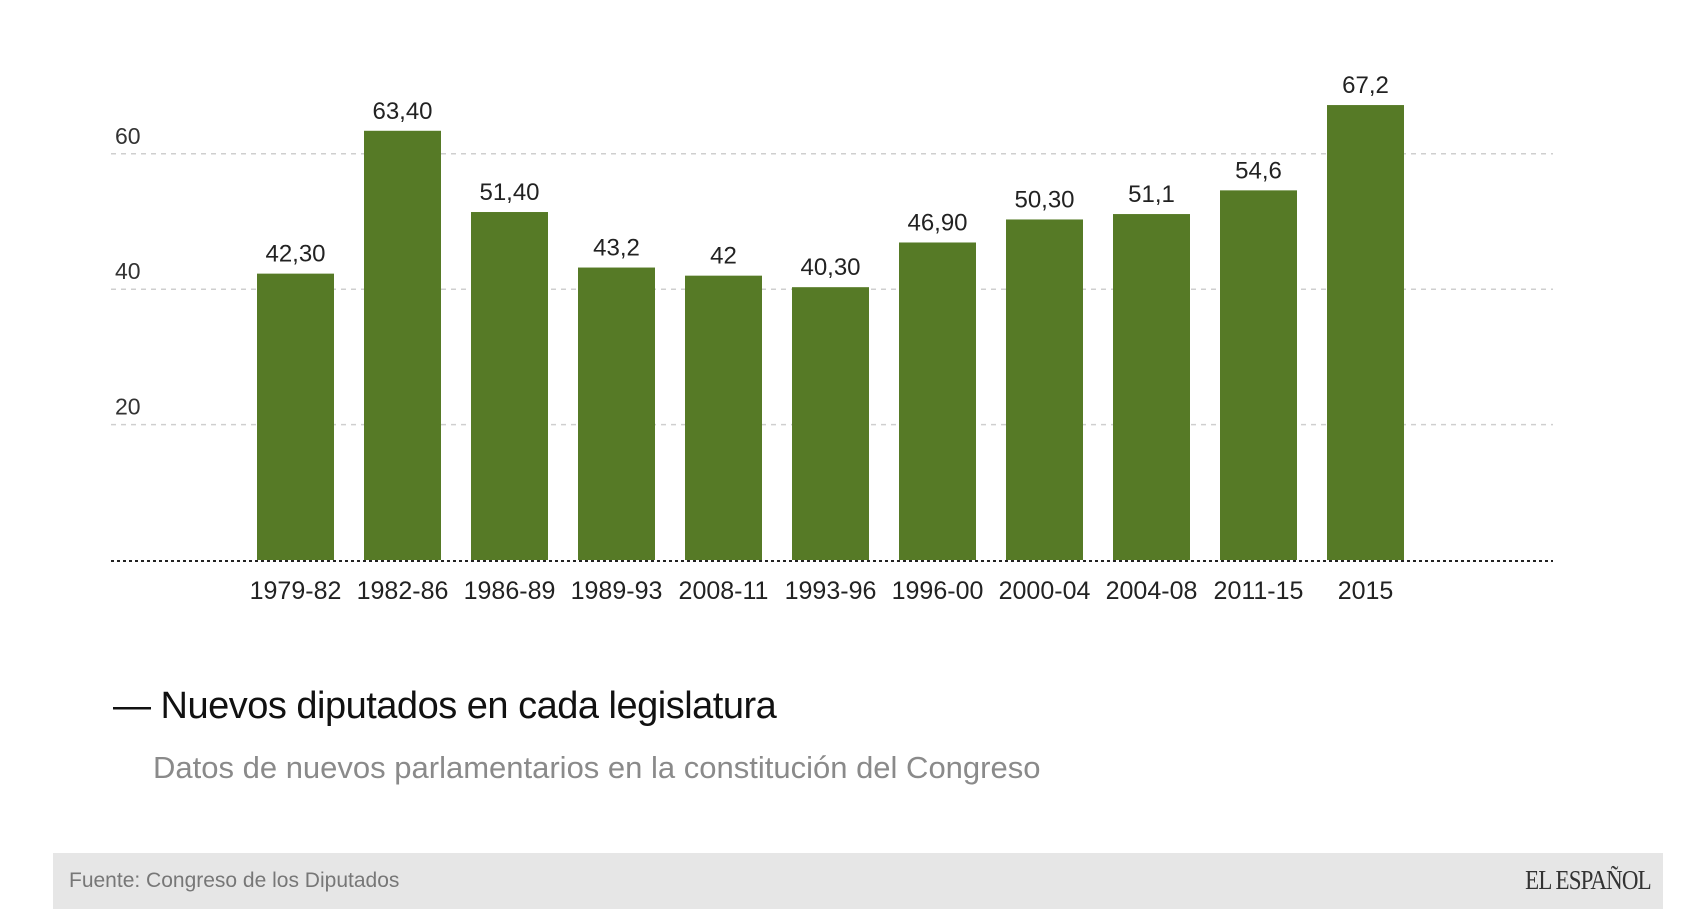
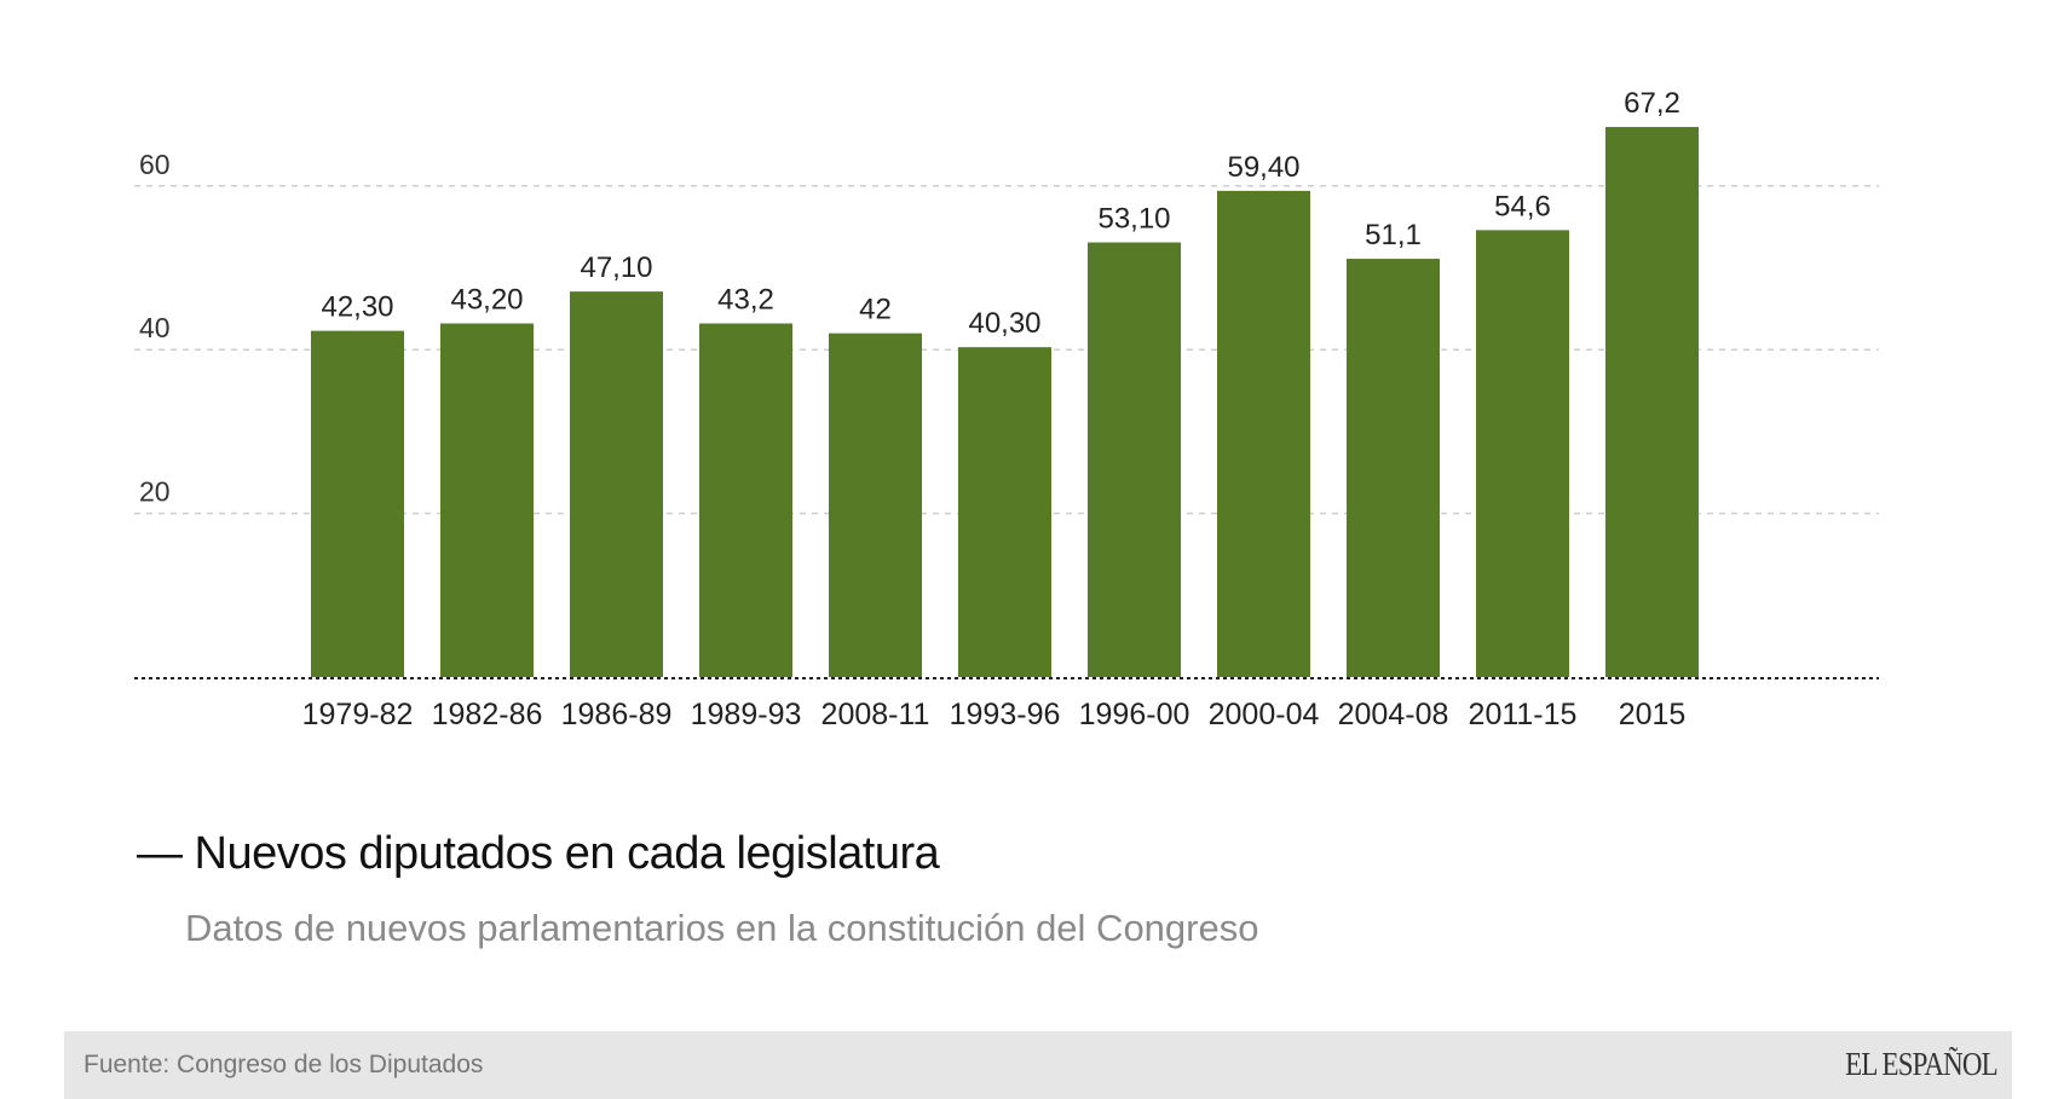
1982-86: 63,40 -> 43,20
1986-89: 51,40 -> 47,10
1996-00: 46,90 -> 53,10
2000-04: 50,30 -> 59,40
